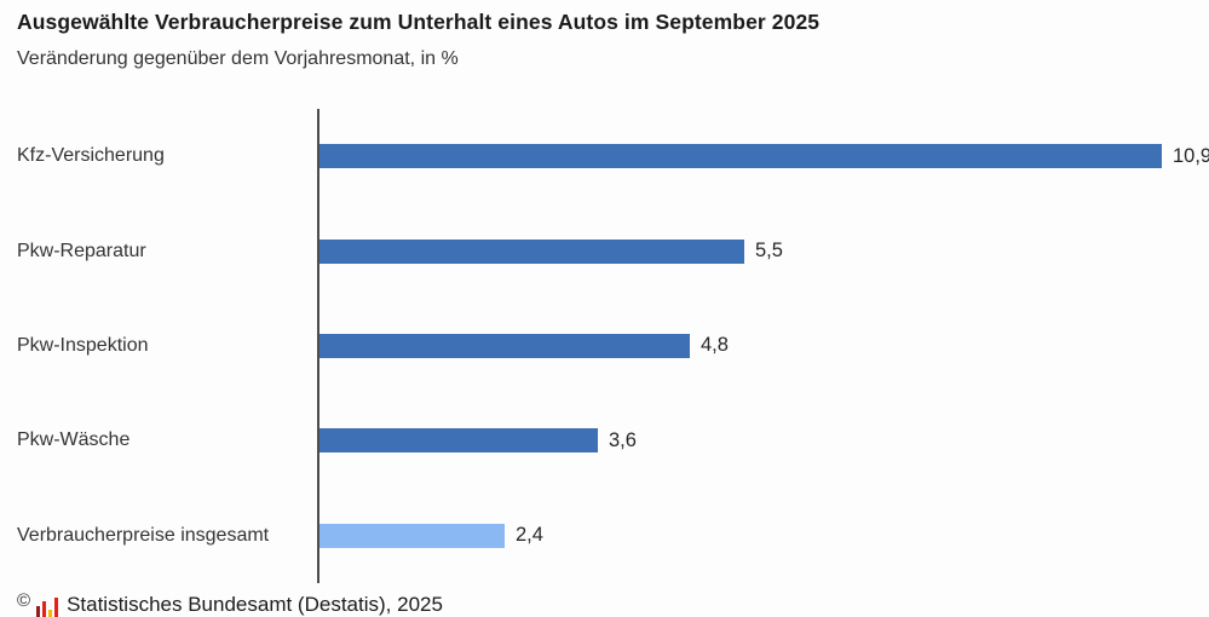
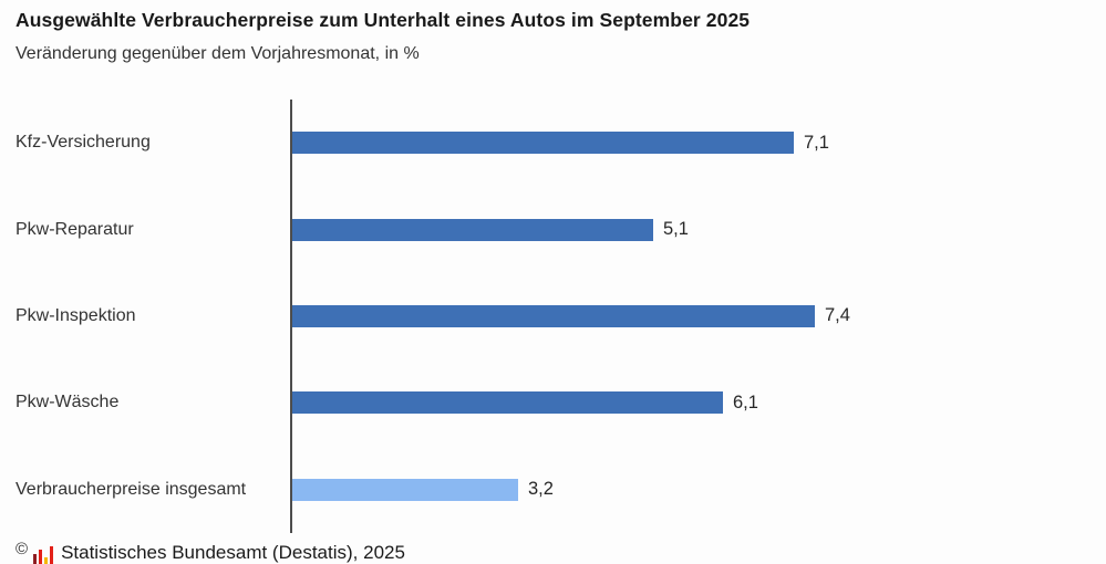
Kfz-Versicherung: 10,9 -> 7,1
Pkw-Reparatur: 5,5 -> 5,1
Pkw-Inspektion: 4,8 -> 7,4
Pkw-Wäsche: 3,6 -> 6,1
Verbraucherpreise insgesamt: 2,4 -> 3,2
